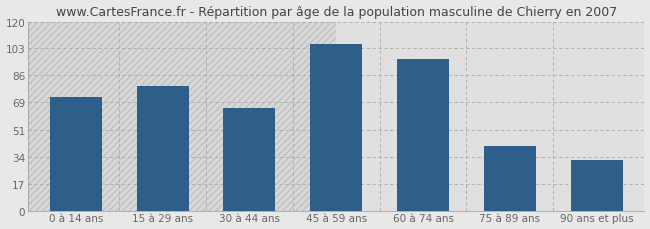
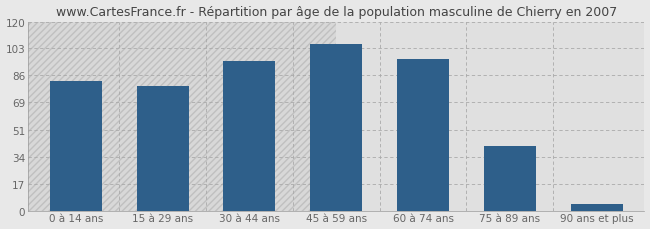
0 à 14 ans: 72 -> 82
30 à 44 ans: 65 -> 95
90 ans et plus: 32 -> 4
